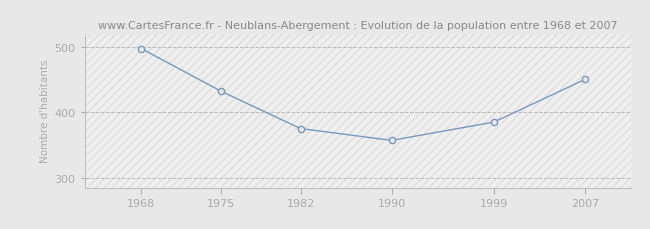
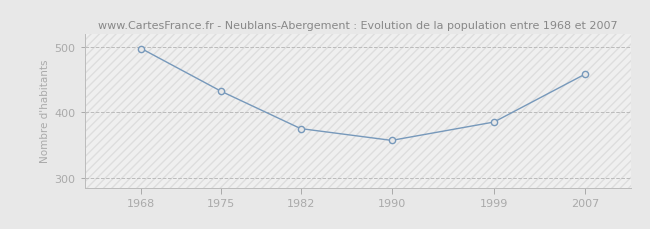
2007: 450 -> 458
